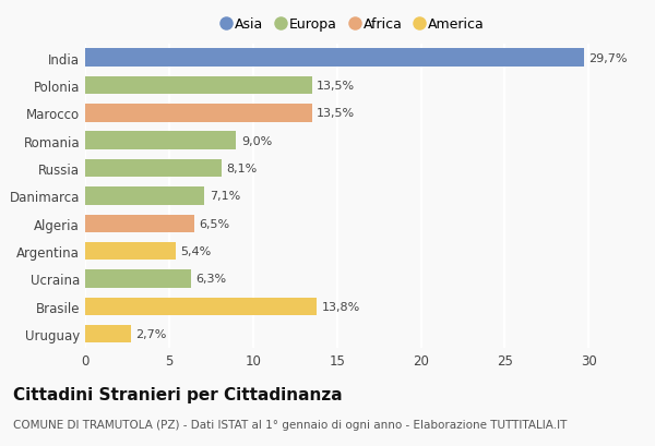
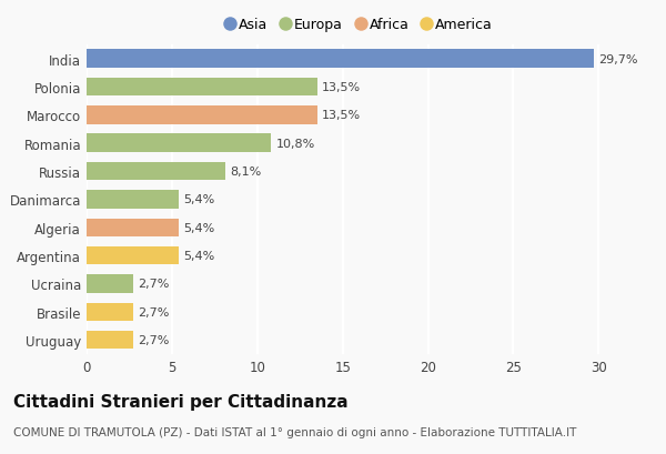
Romania: 9,0% -> 10,8%
Danimarca: 7,1% -> 5,4%
Algeria: 6,5% -> 5,4%
Ucraina: 6,3% -> 2,7%
Brasile: 13,8% -> 2,7%
